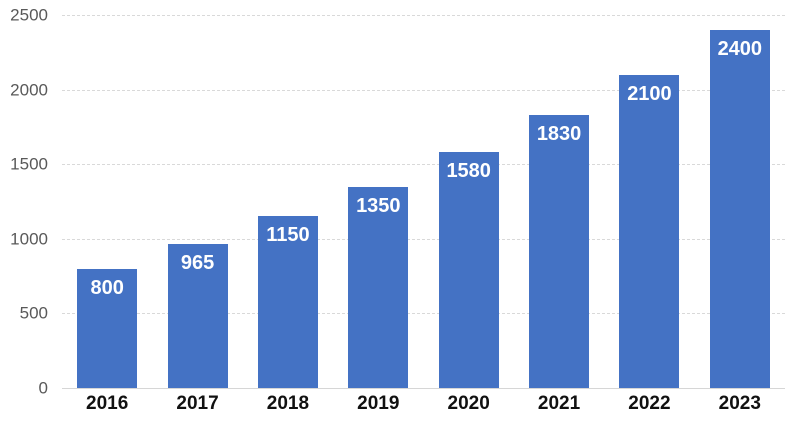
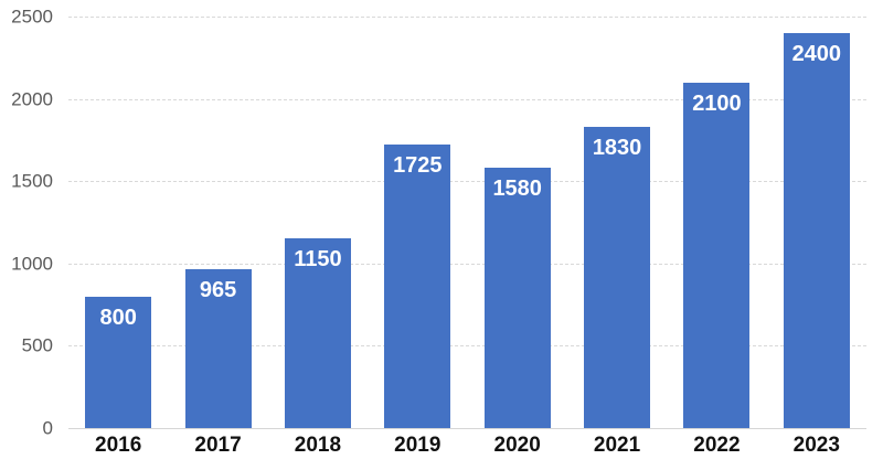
2019: 1350 -> 1725
